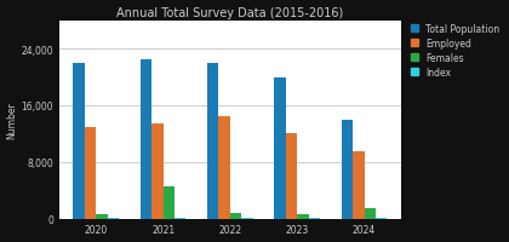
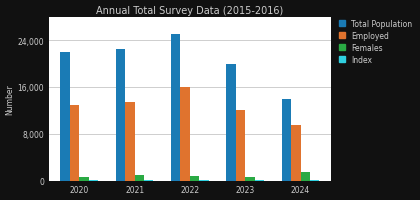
Females/2021: 4,600 -> 900
Total Population/2022: 22,000 -> 25,000
Employed/2022: 14,400 -> 16,000
